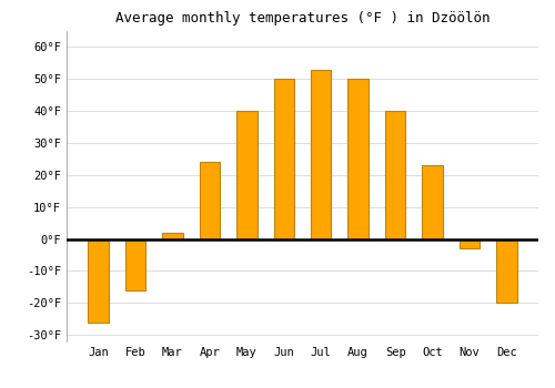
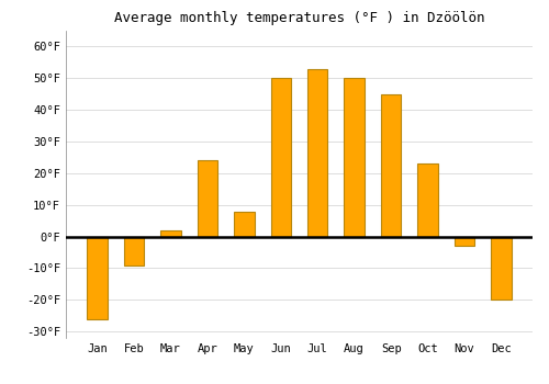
Feb: -16°F -> -9°F
May: 40°F -> 8°F
Sep: 40°F -> 45°F
